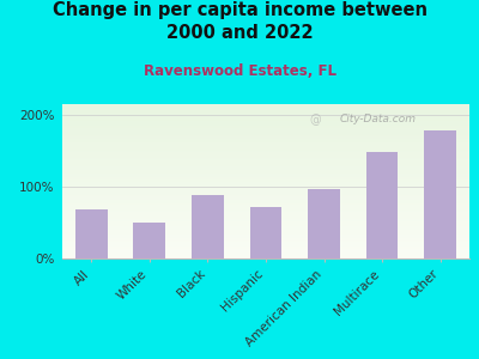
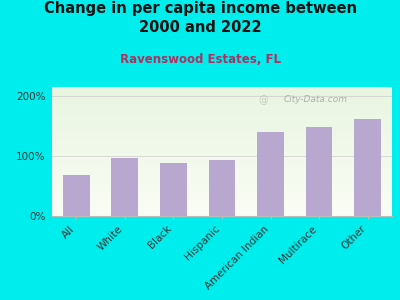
White: 50% -> 97%
Hispanic: 72% -> 93%
American Indian: 96% -> 140%
Other: 178% -> 162%
